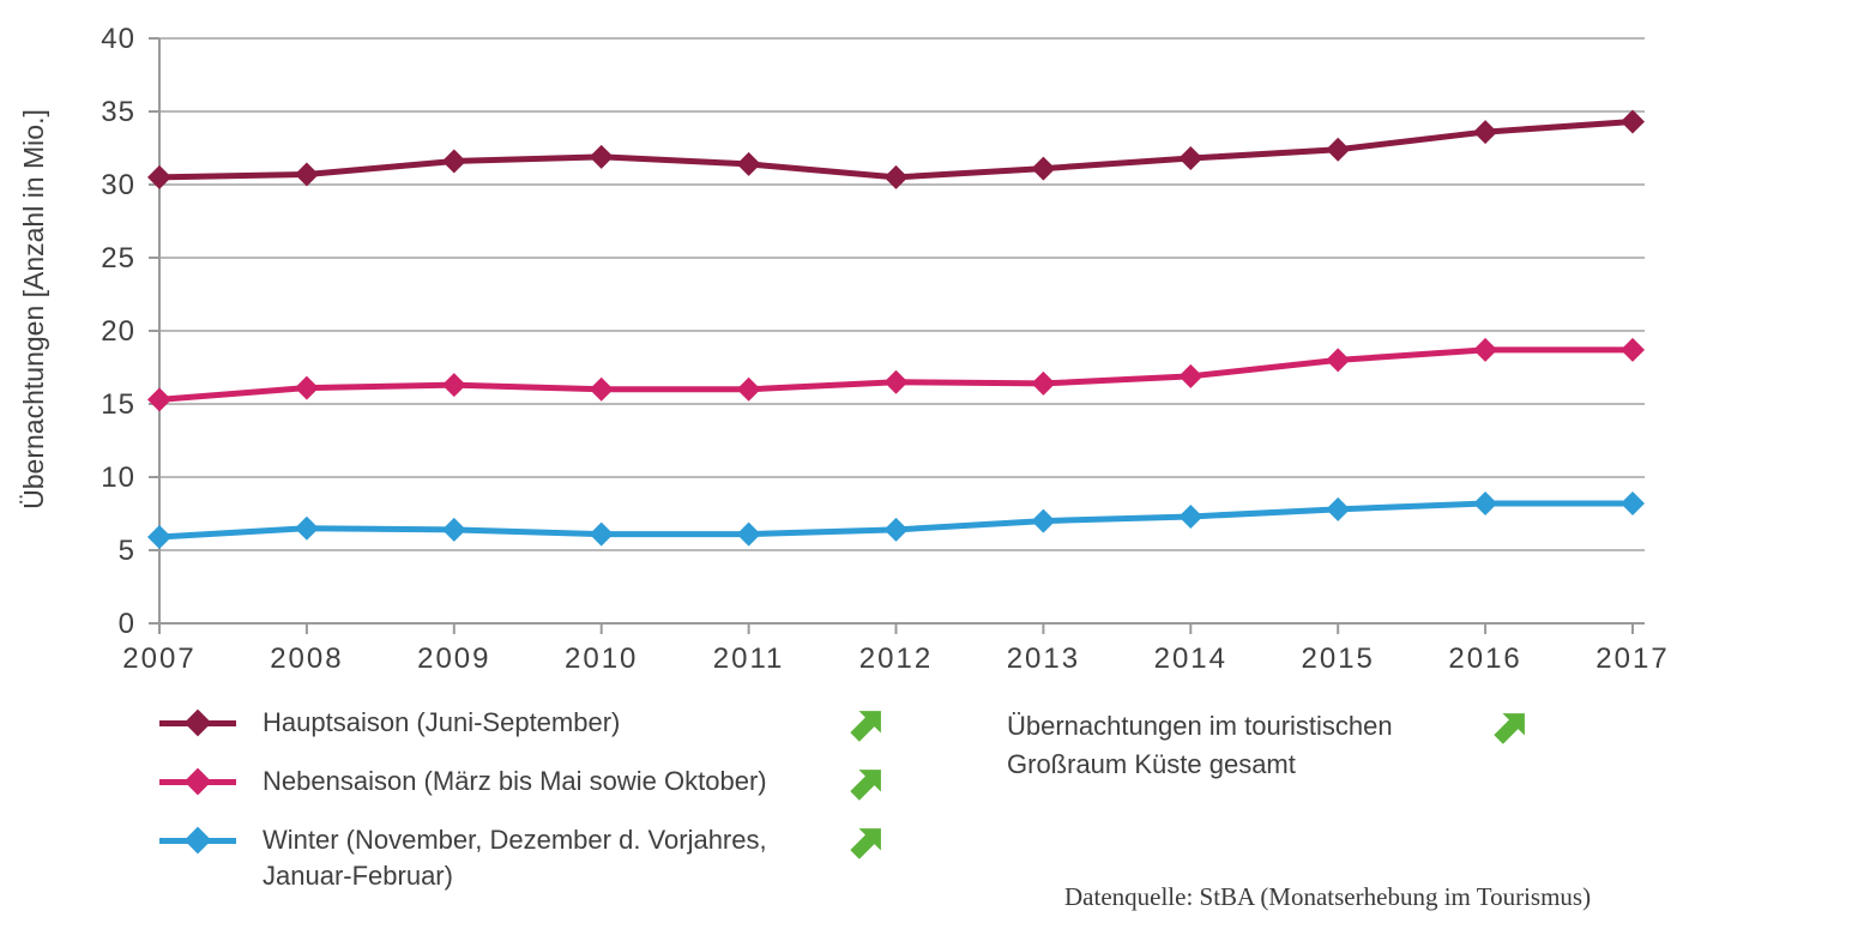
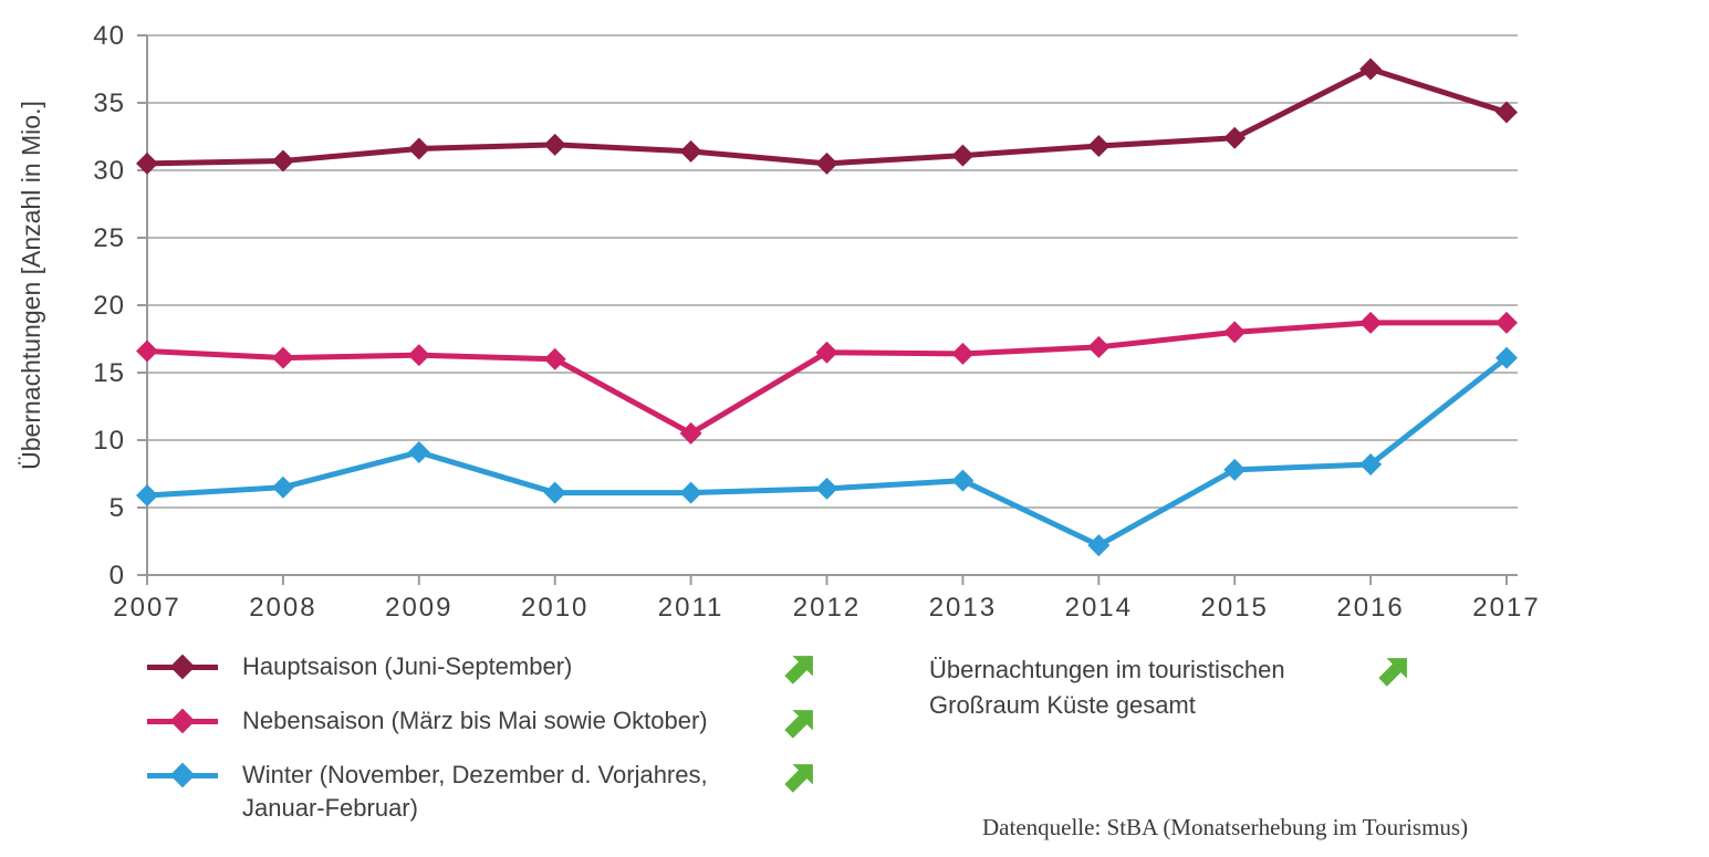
Nebensaison (März bis Mai sowie Oktober)/2007: 15.3 -> 16.6
Winter (November, Dezember d. Vorjahres, Januar-Februar)/2009: 6.4 -> 9.1
Nebensaison (März bis Mai sowie Oktober)/2011: 16.0 -> 10.5
Winter (November, Dezember d. Vorjahres, Januar-Februar)/2014: 7.3 -> 2.2
Hauptsaison (Juni-September)/2016: 33.6 -> 37.5
Winter (November, Dezember d. Vorjahres, Januar-Februar)/2017: 8.2 -> 16.1
